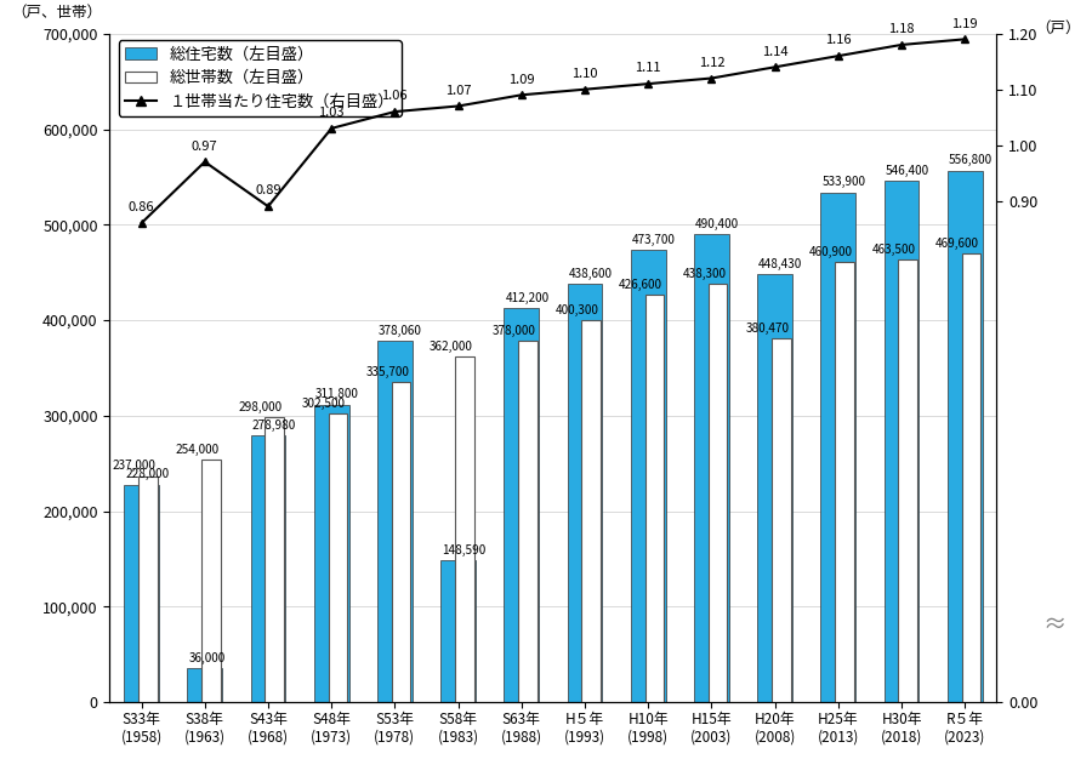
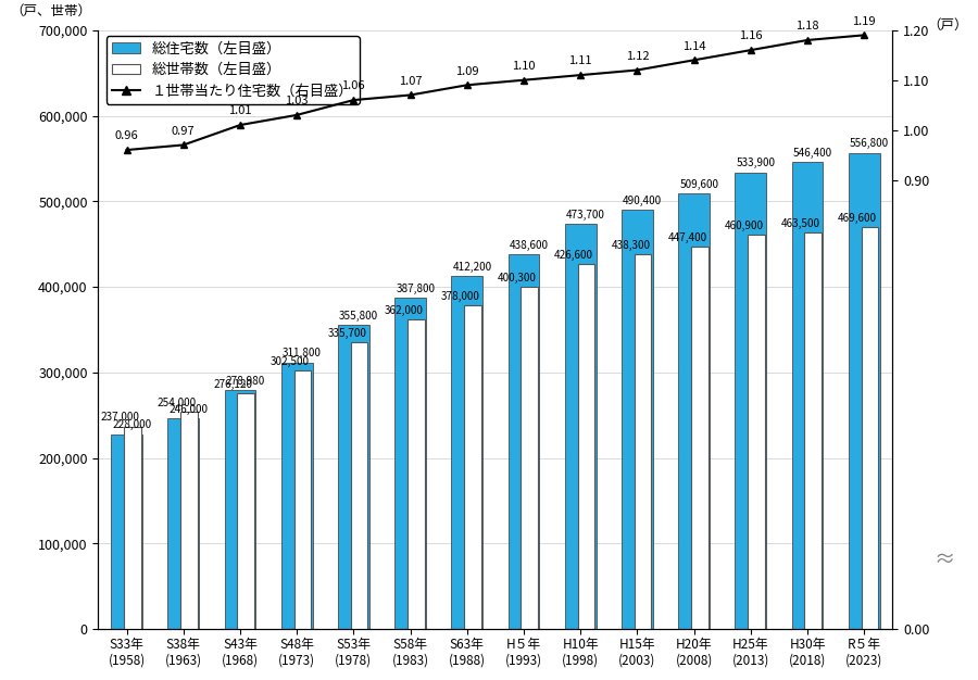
１世帯当たり住宅数（右目盛）/S33年 (1958): 0.86 -> 0.96
総住宅数（左目盛）/S38年 (1963): 36,000 -> 246,000
１世帯当たり住宅数（右目盛）/S43年 (1968): 0.89 -> 1.01
総世帯数（左目盛）/S43年 (1968): 298,000 -> 276,000
総住宅数（左目盛）/S53年 (1978): 378,060 -> 355,800
総住宅数（左目盛）/S58年 (1983): 148,590 -> 387,800
総住宅数（左目盛）/H20年 (2008): 448,430 -> 509,600
総世帯数（左目盛）/H20年 (2008): 380,470 -> 447,400
